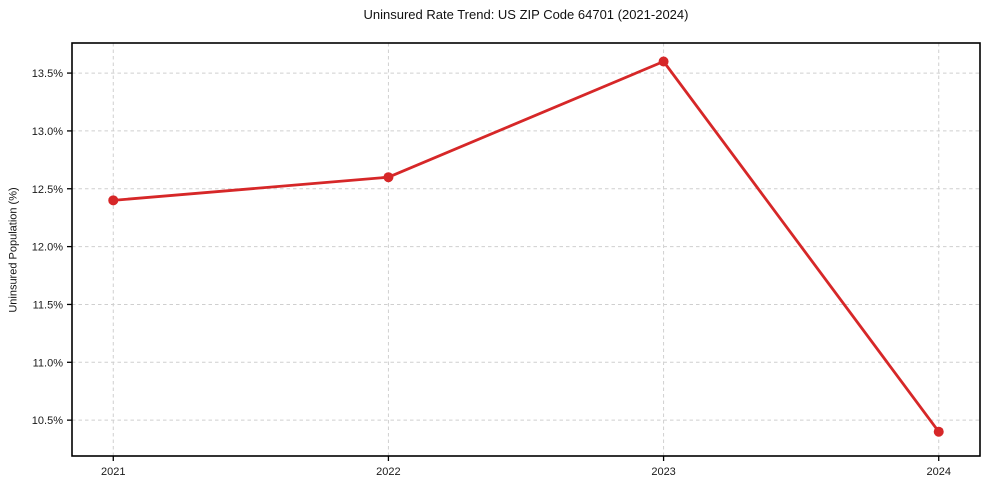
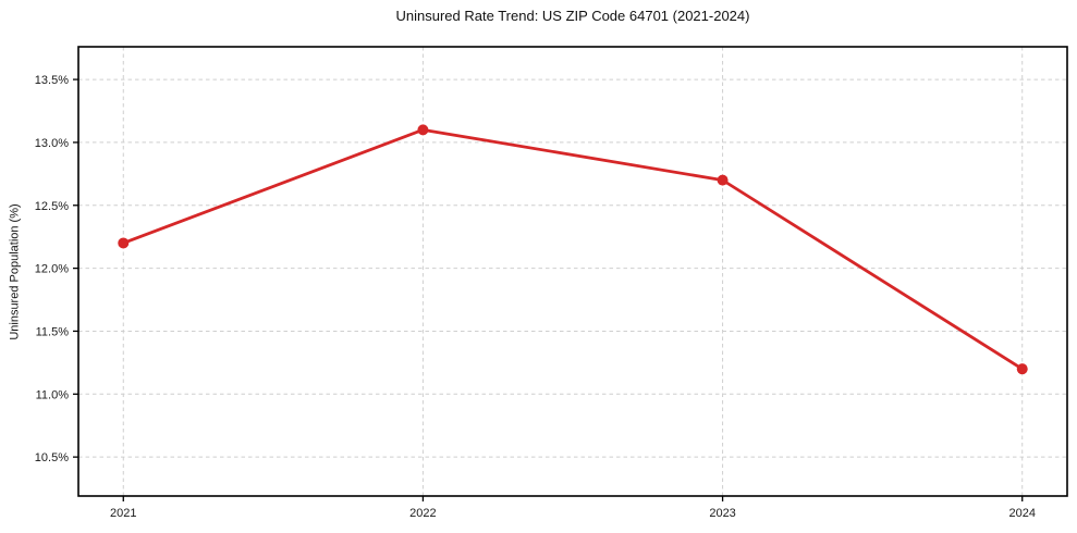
2021: 12.4% -> 12.2%
2022: 12.6% -> 13.1%
2023: 13.6% -> 12.7%
2024: 10.4% -> 11.2%
